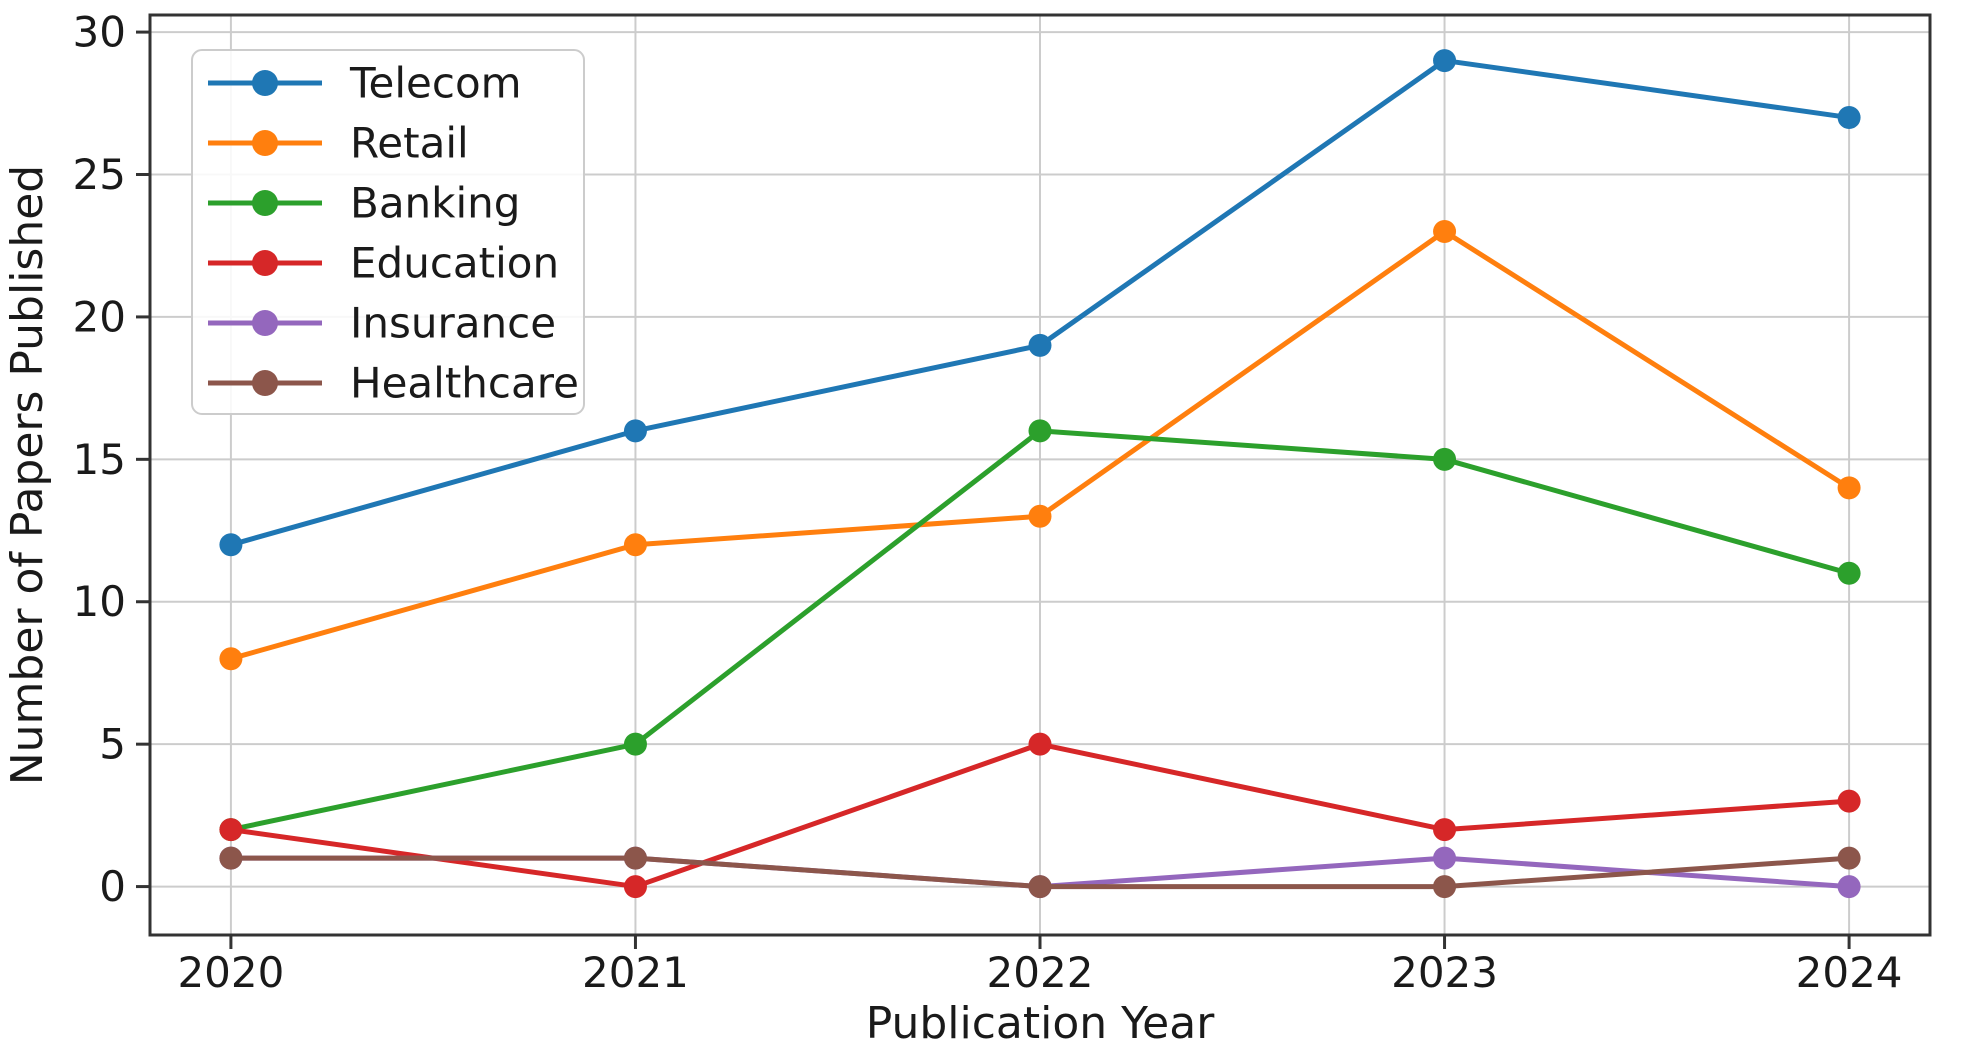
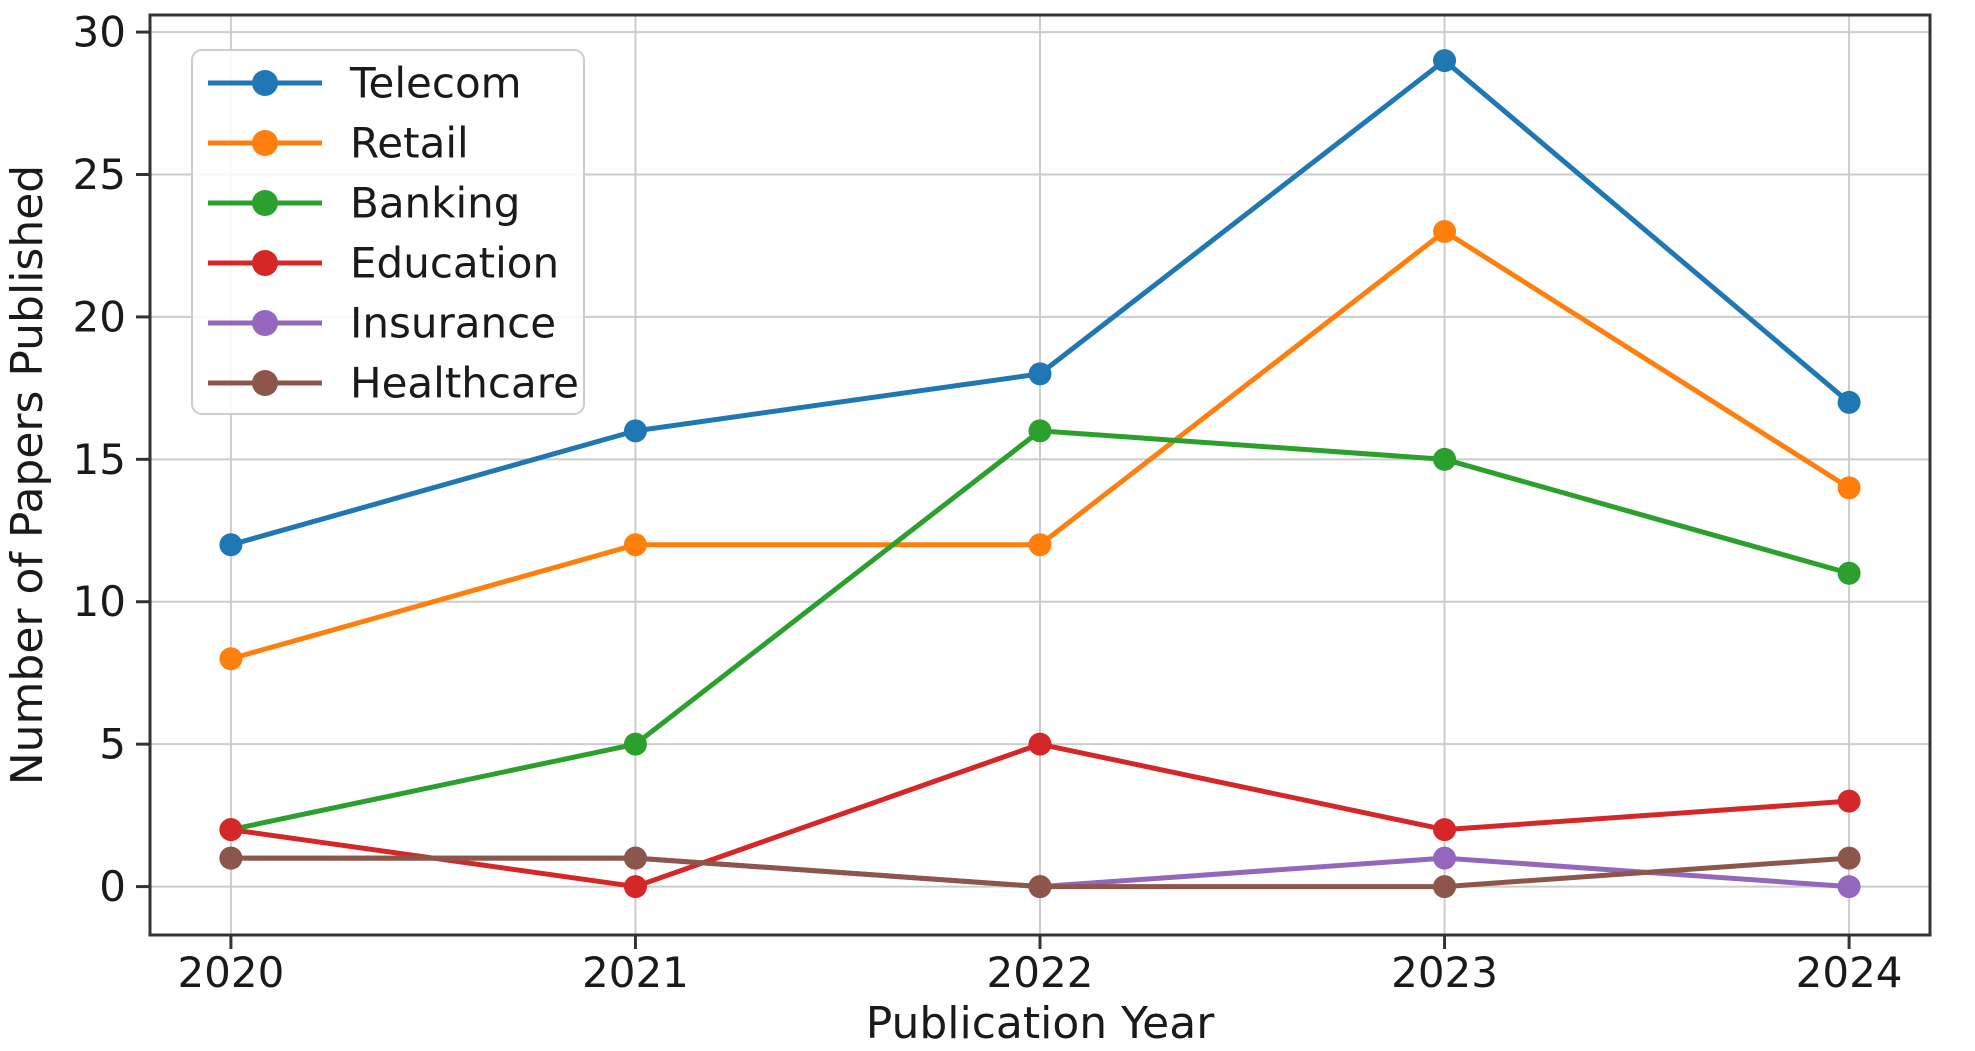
Telecom/2022: 19 -> 18
Retail/2022: 13 -> 12
Telecom/2024: 27 -> 17
